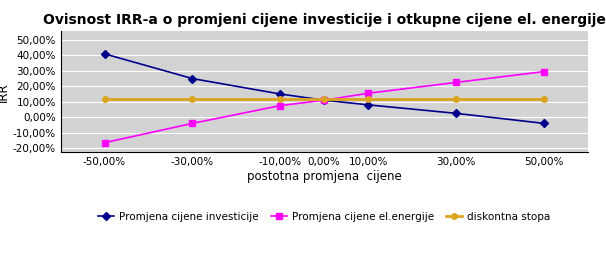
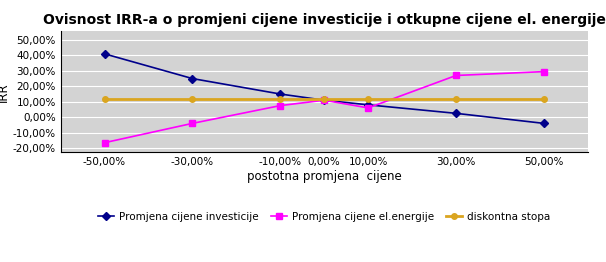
Promjena cijene el.energije/10,00%: 15% -> 6%
Promjena cijene el.energije/30,00%: 23% -> 27%
